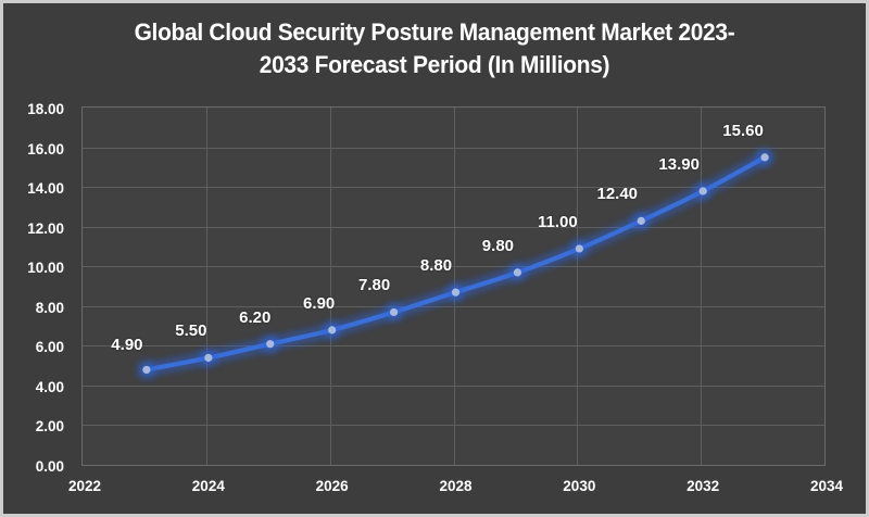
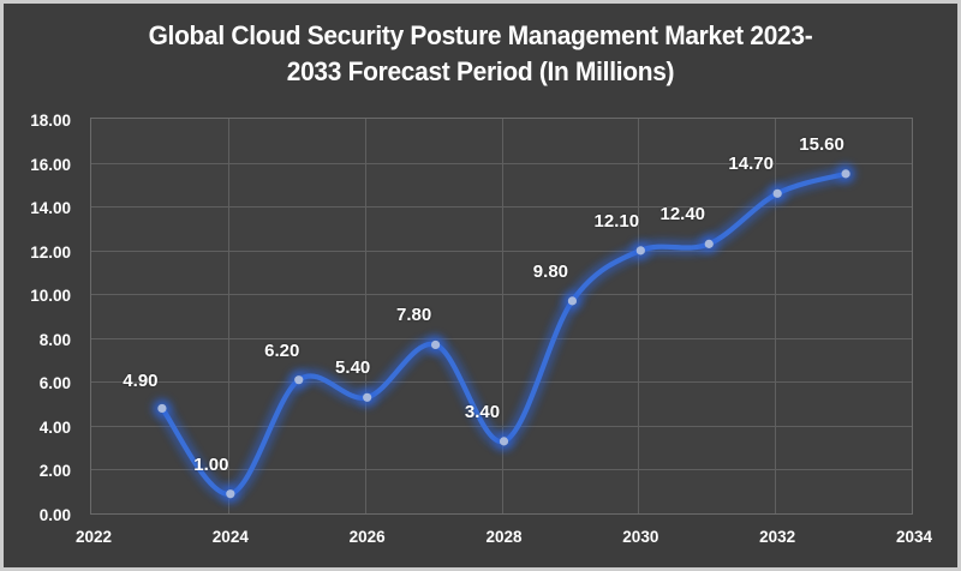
2024: 5.50 -> 1.00
2026: 6.90 -> 5.40
2028: 8.80 -> 3.40
2030: 11.00 -> 12.10
2032: 13.90 -> 14.70
